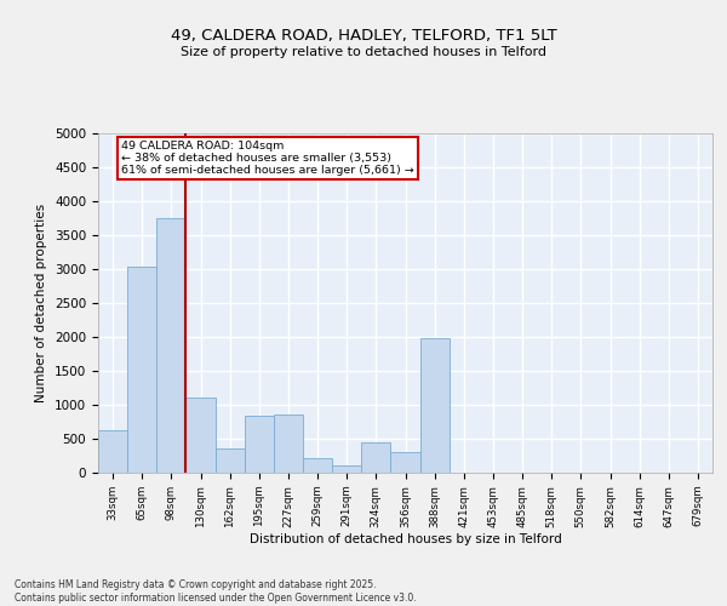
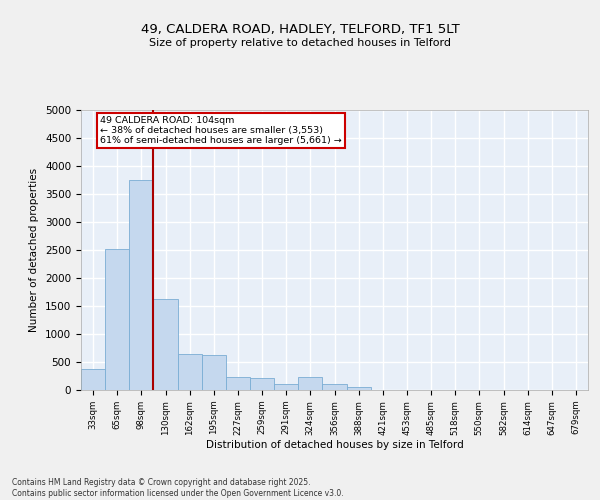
33sqm: 620 -> 370
65sqm: 3040 -> 2520
130sqm: 1100 -> 1620
162sqm: 360 -> 650
195sqm: 840 -> 620
227sqm: 860 -> 230
324sqm: 440 -> 240
356sqm: 300 -> 110
388sqm: 1980 -> 50
